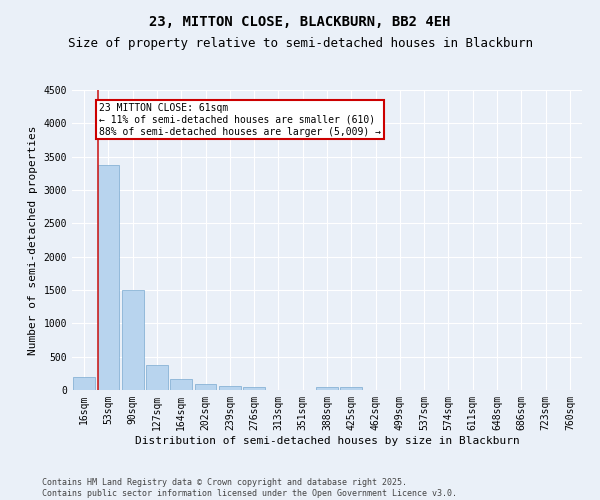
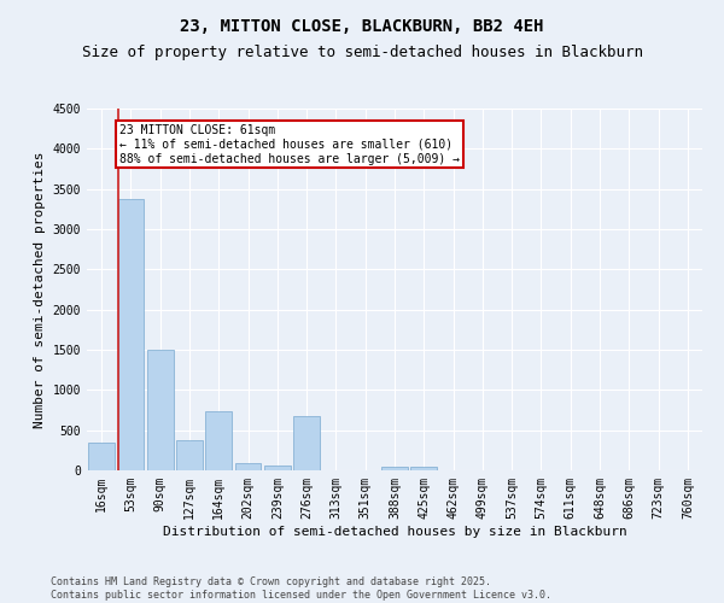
16sqm: 200 -> 340
164sqm: 160 -> 740
276sqm: 40 -> 680
